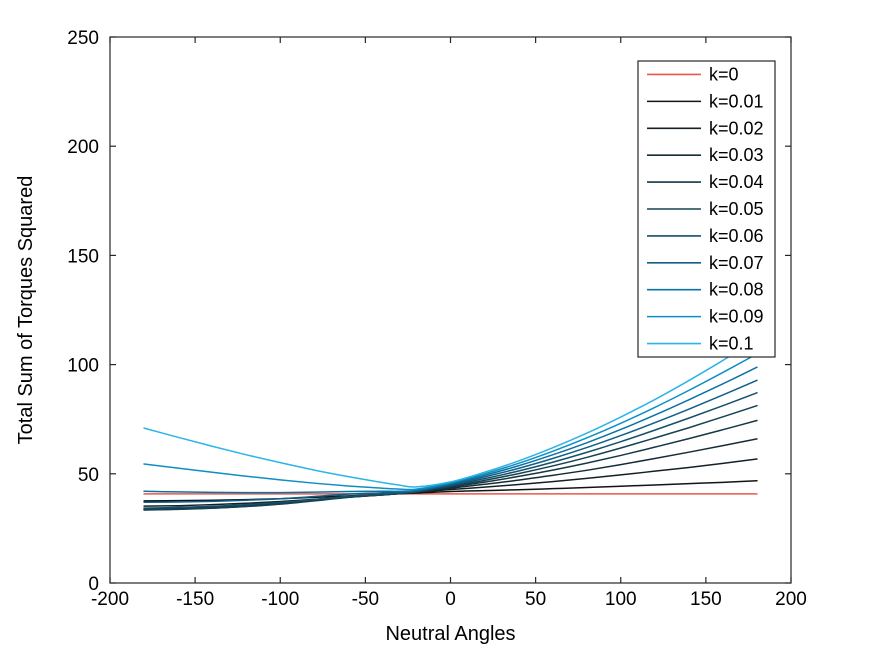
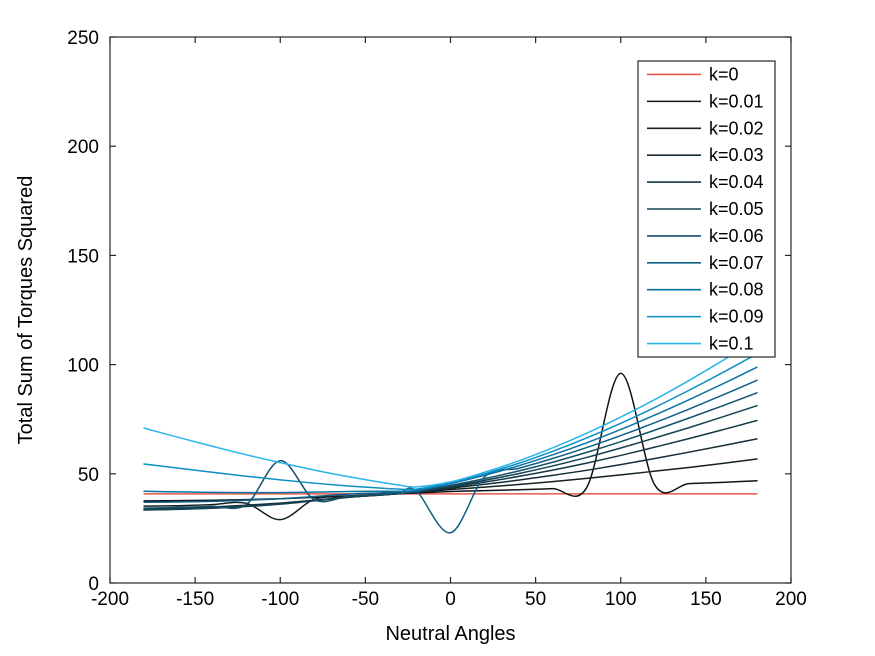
k=0.02/-100: 37 -> 29
k=0.06/-100: 37 -> 56
k=0.07/0: 45 -> 23
k=0.01/100: 44 -> 96
